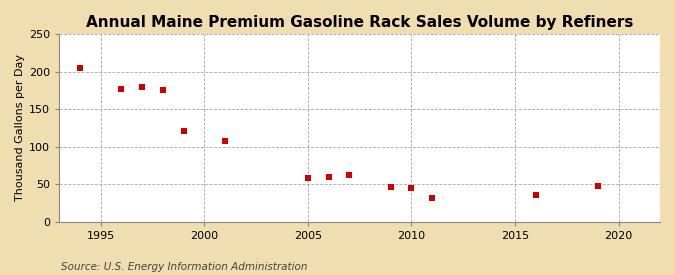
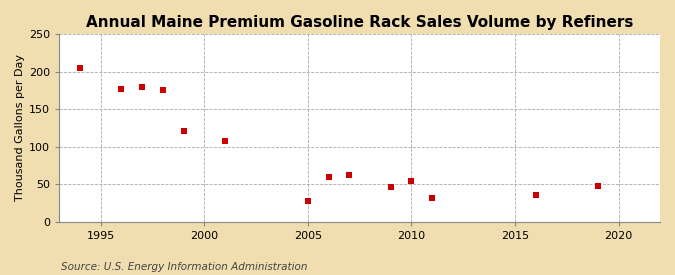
2005: 58 -> 28
2010: 45 -> 54
